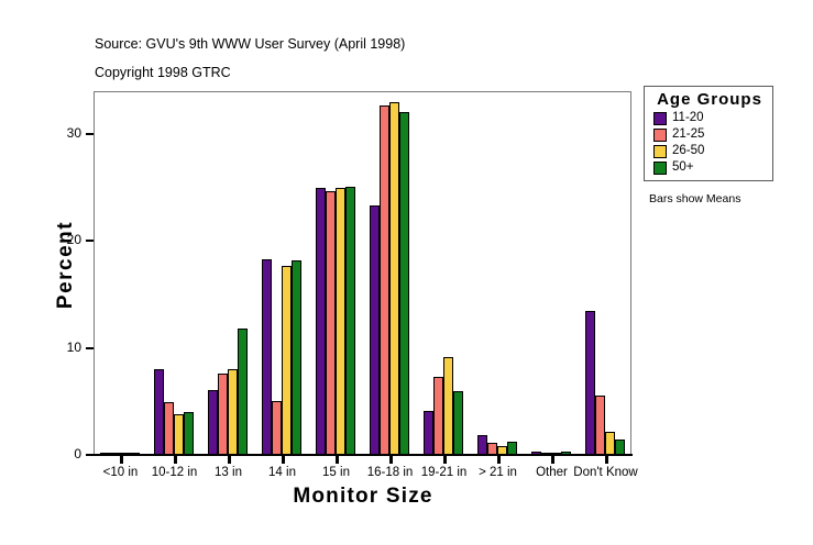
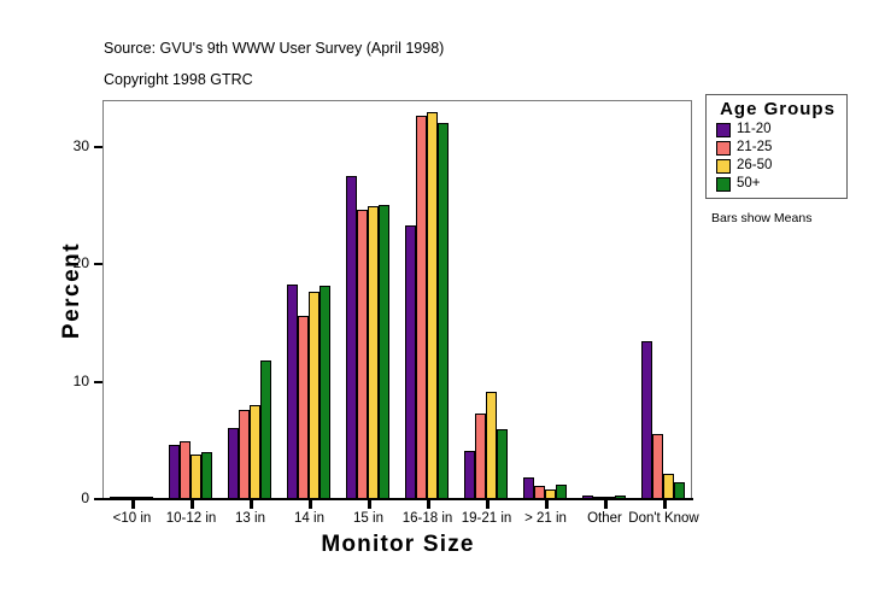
11-20/10-12 in: 8 -> 5
21-25/14 in: 5 -> 16
11-20/15 in: 25 -> 28
